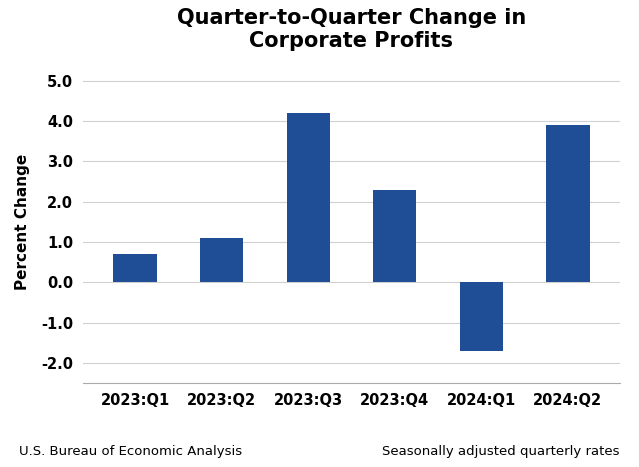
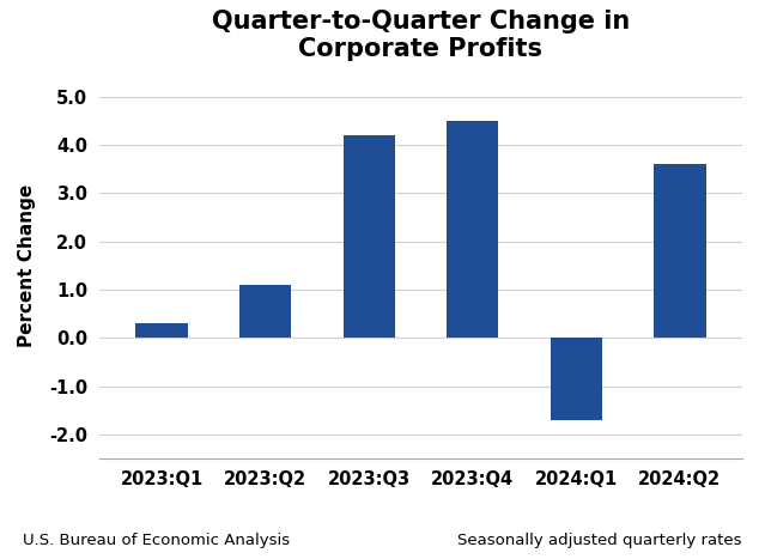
2023:Q1: 0.7 -> 0.3
2023:Q4: 2.3 -> 4.5
2024:Q2: 3.9 -> 3.6
